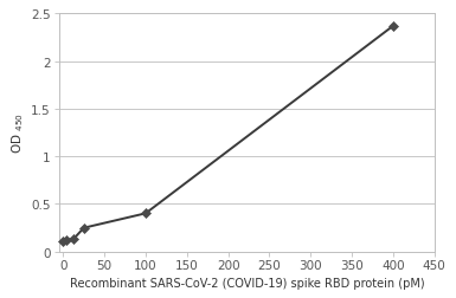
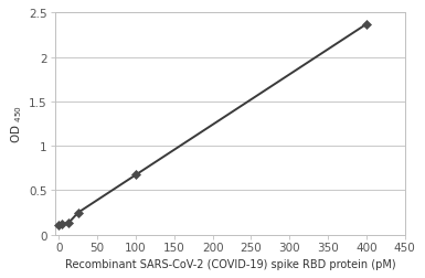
100: 0.40 -> 0.67
